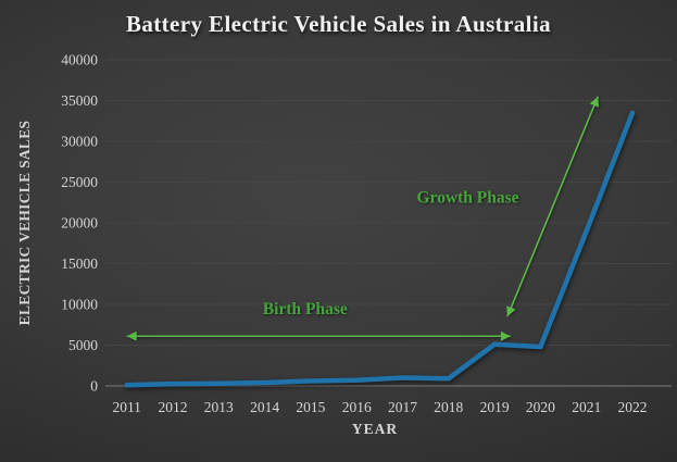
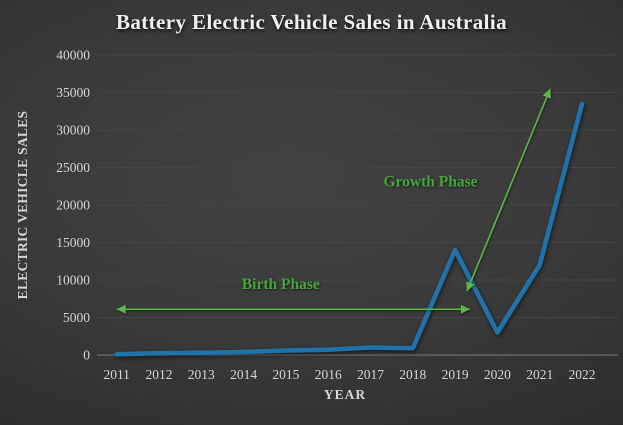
2019: 5000 -> 14000
2020: 5000 -> 3000
2021: 19000 -> 12000
